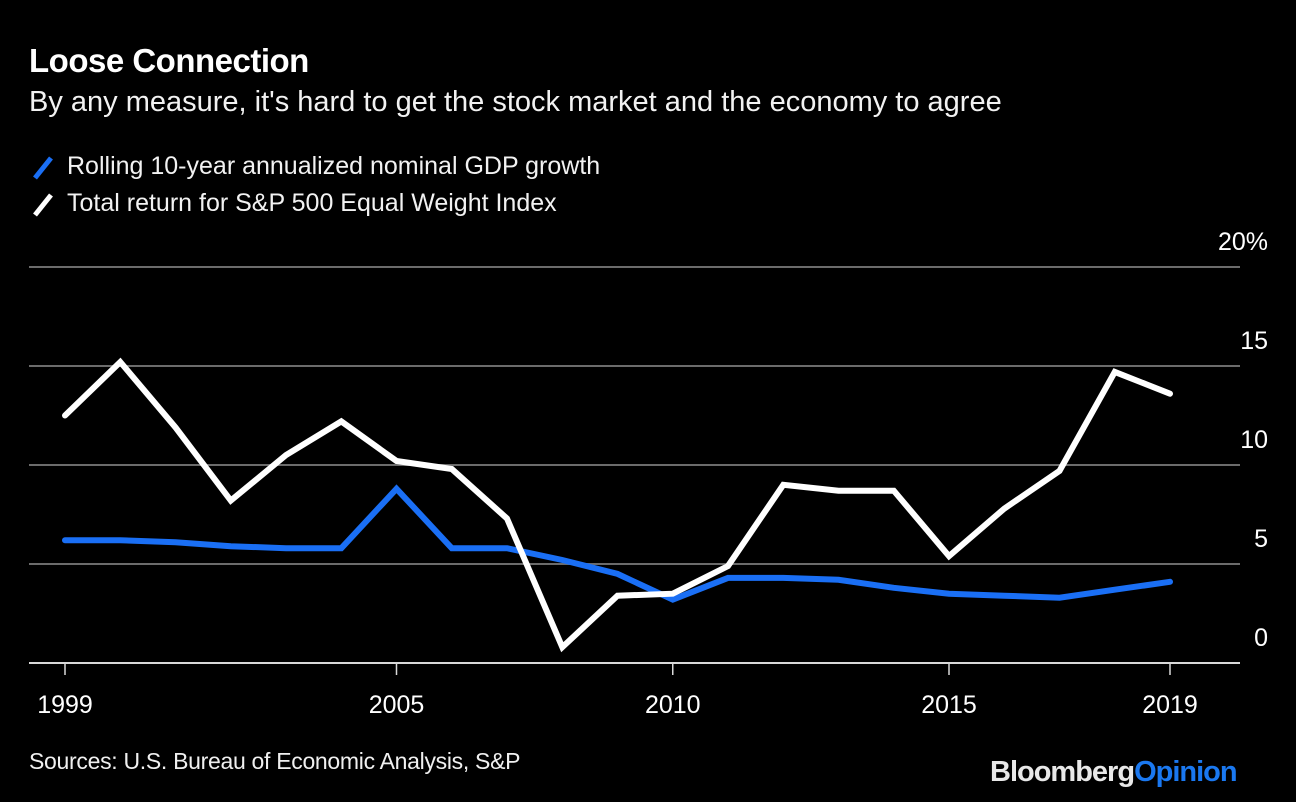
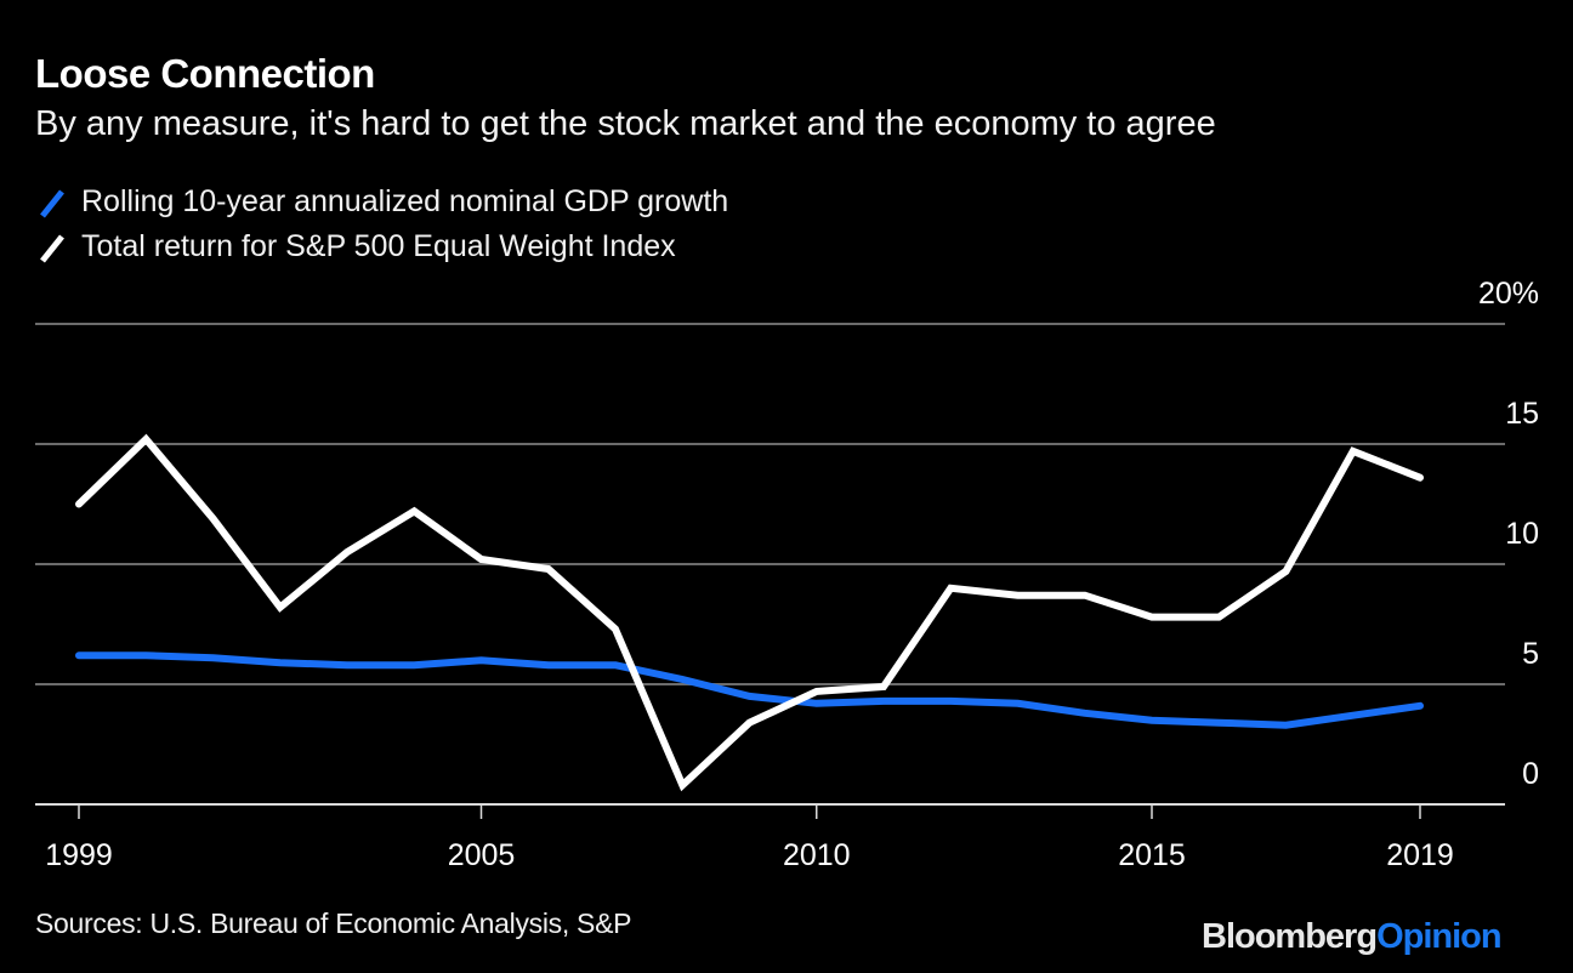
Rolling 10-year annualized nominal GDP growth/2005: 8.8% -> 6.0%
Rolling 10-year annualized nominal GDP growth/2010: 3.2% -> 4.2%
Total return for S&P 500 Equal Weight Index/2010: 3.5% -> 4.7%
Total return for S&P 500 Equal Weight Index/2015: 5.4% -> 7.8%
